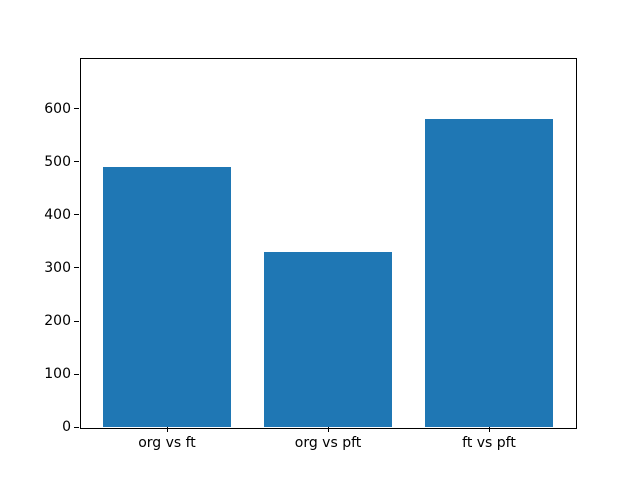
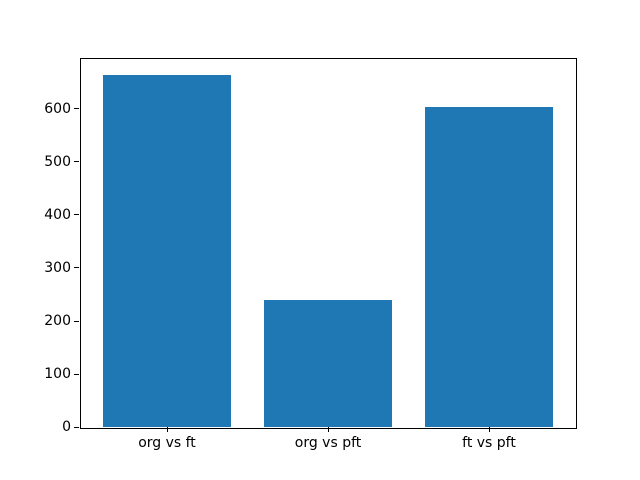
org vs ft: 490 -> 660
org vs pft: 330 -> 240
ft vs pft: 580 -> 600
